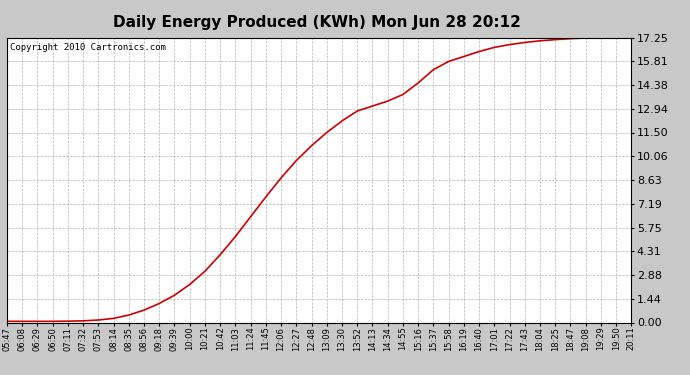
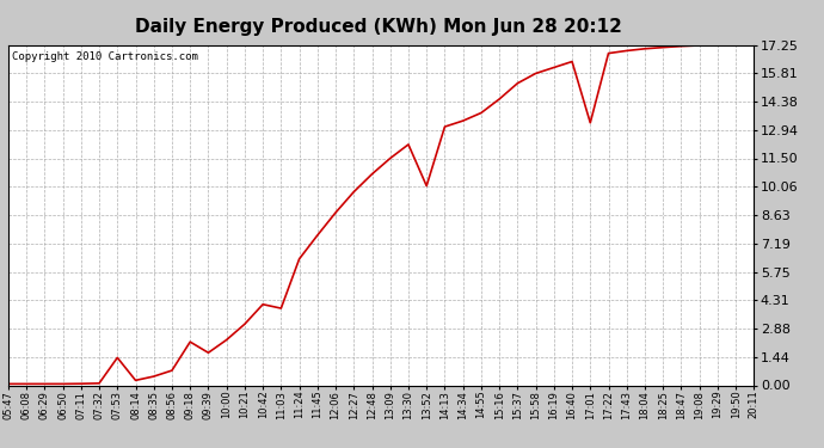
07:53: 0.1 -> 1.4
09:18: 1.1 -> 2.2
11:03: 5.2 -> 3.9
13:52: 12.8 -> 10.1
17:01: 16.6 -> 13.3
